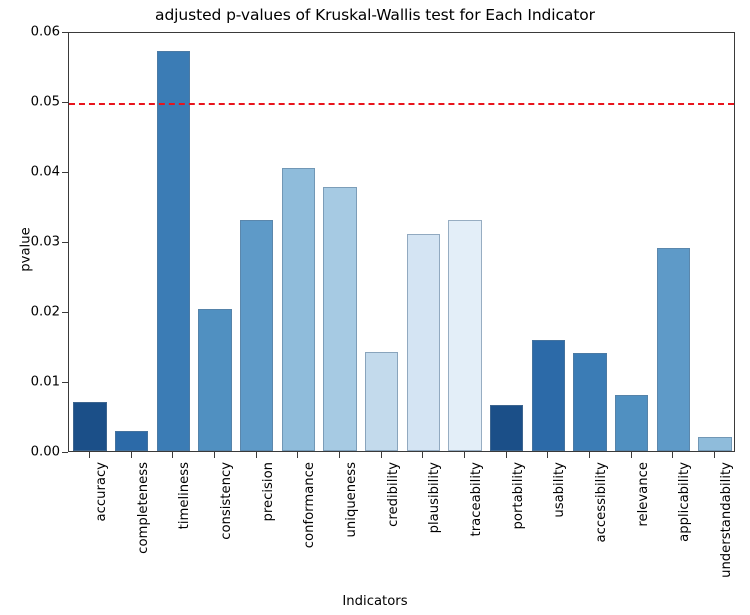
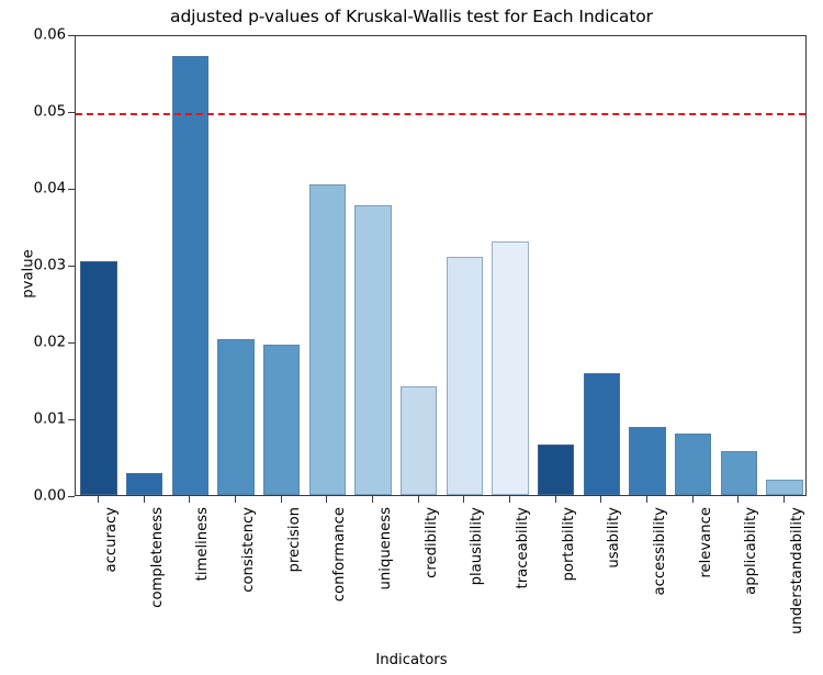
accuracy: 0.007 -> 0.030
precision: 0.033 -> 0.020
accessibility: 0.014 -> 0.009
applicability: 0.029 -> 0.006
